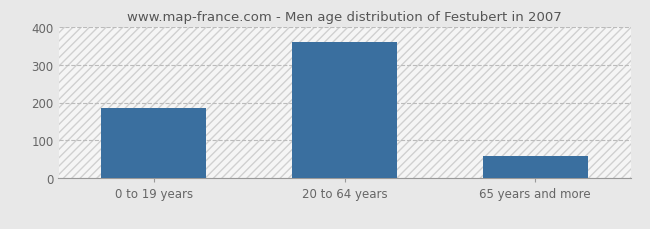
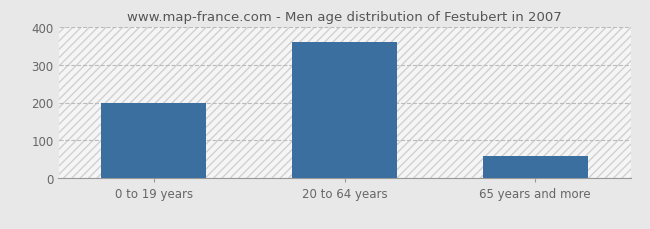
0 to 19 years: 185 -> 200
